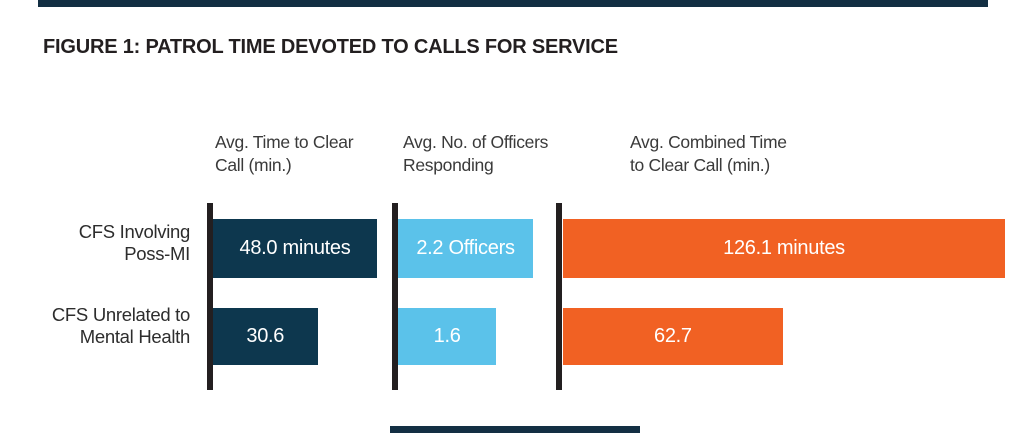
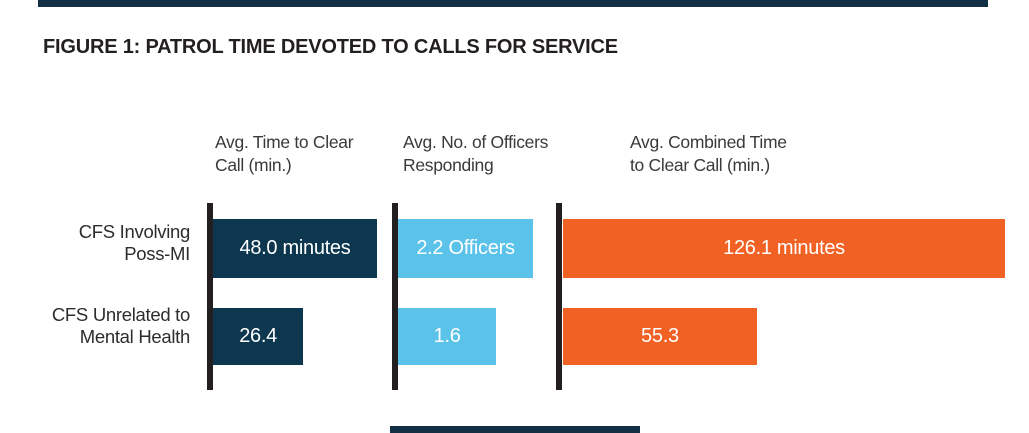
Avg. Time to Clear Call (min.)/CFS Unrelated to Mental Health: 30.6 -> 26.4
Avg. Combined Time to Clear Call (min.)/CFS Unrelated to Mental Health: 62.7 -> 55.3
